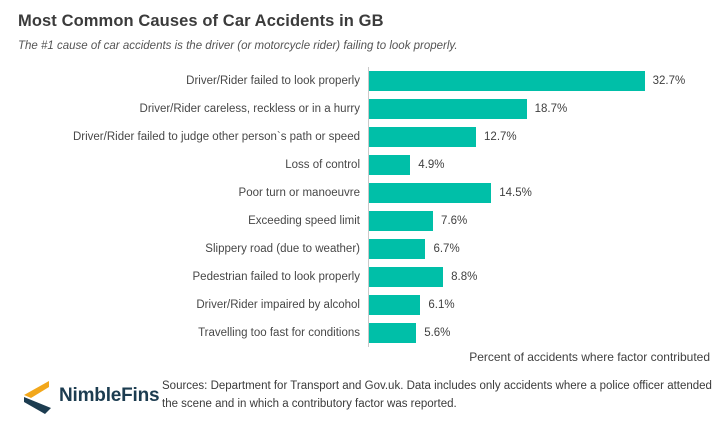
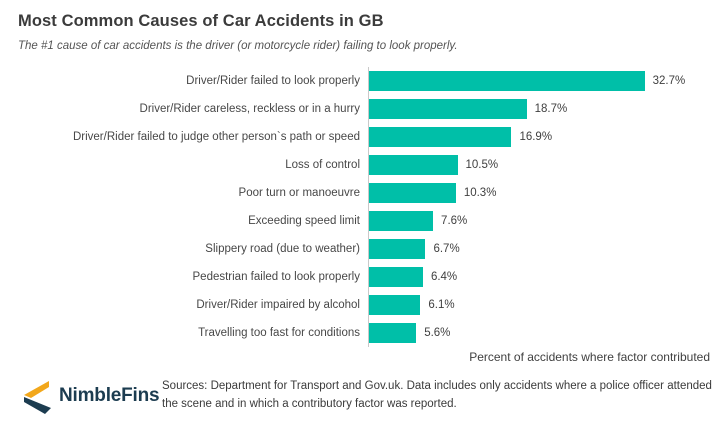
Driver/Rider failed to judge other person`s path or speed: 12.7% -> 16.9%
Loss of control: 4.9% -> 10.5%
Poor turn or manoeuvre: 14.5% -> 10.3%
Pedestrian failed to look properly: 8.8% -> 6.4%
